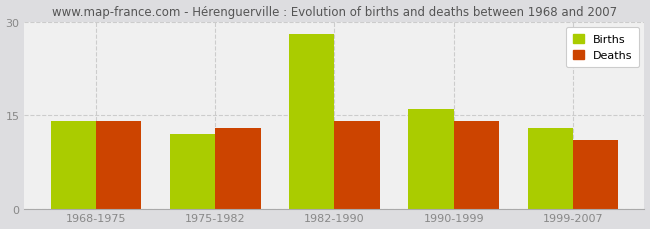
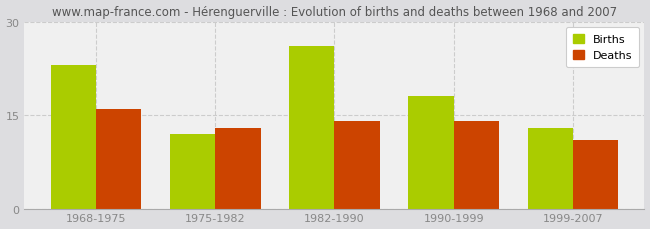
Births/1968-1975: 14 -> 23
Deaths/1968-1975: 14 -> 16
Births/1982-1990: 28 -> 26
Births/1990-1999: 16 -> 18
